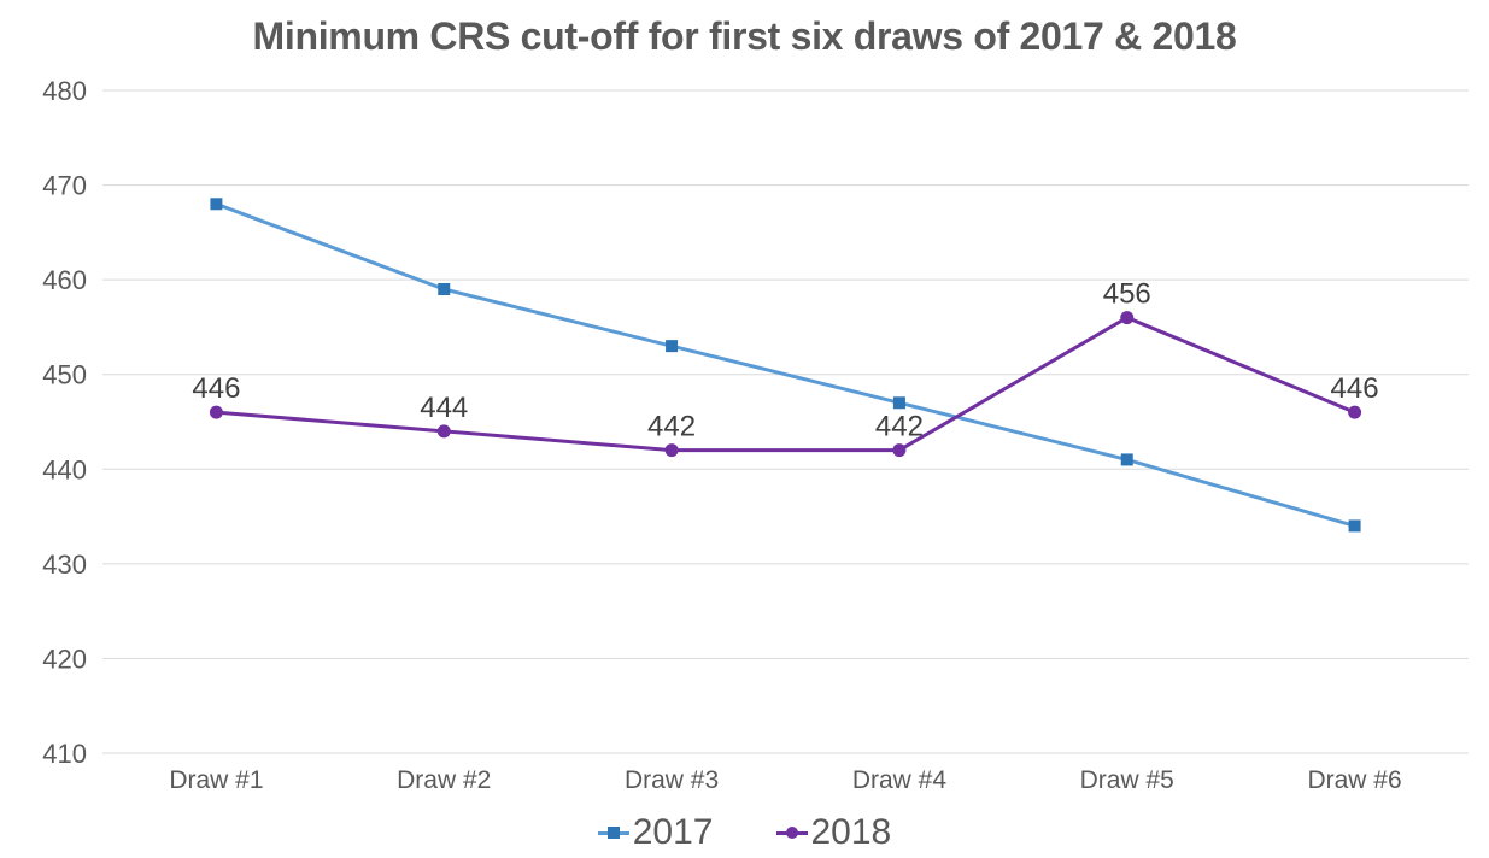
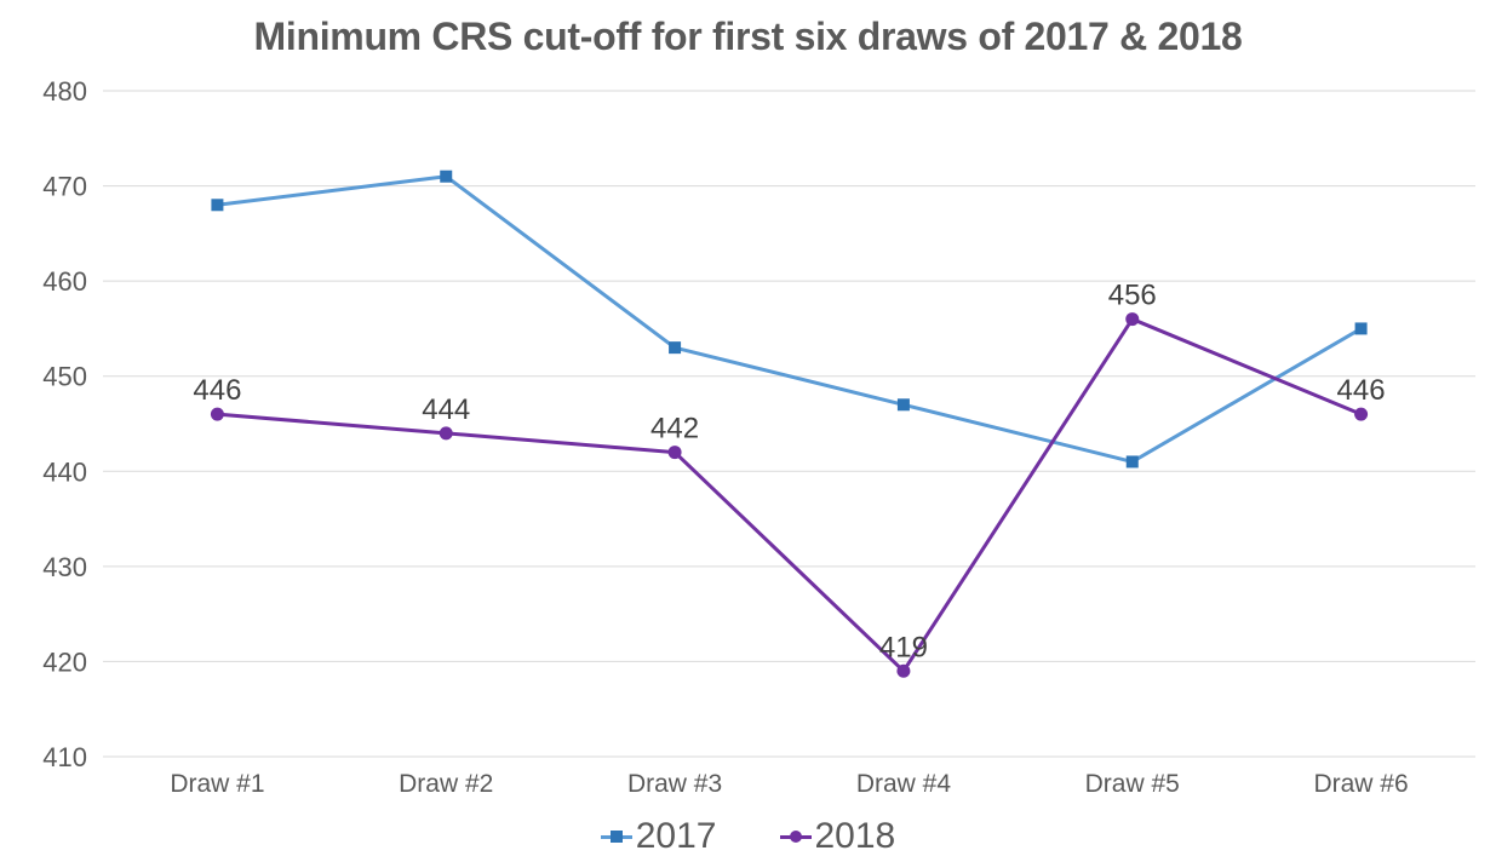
2017/Draw #2: 459 -> 471
2018/Draw #4: 442 -> 419
2017/Draw #6: 434 -> 455
